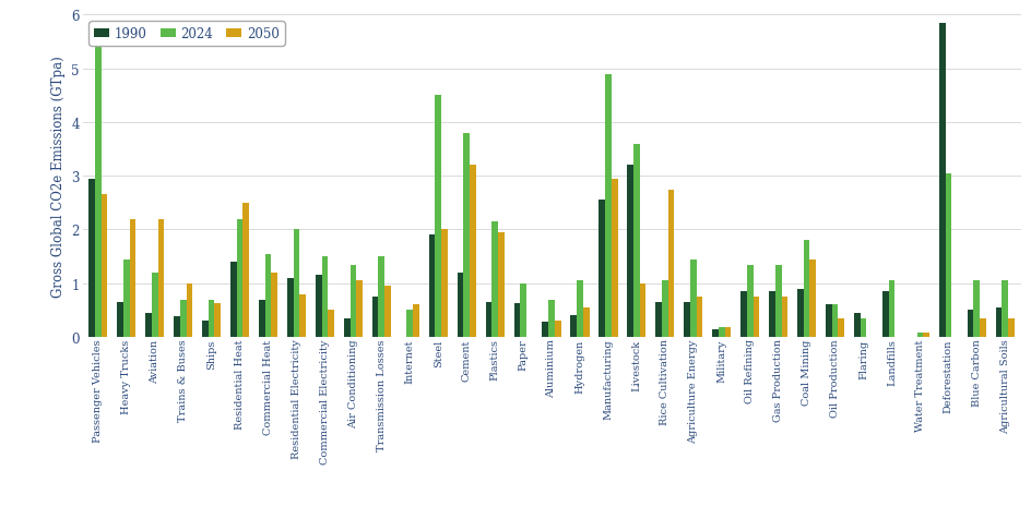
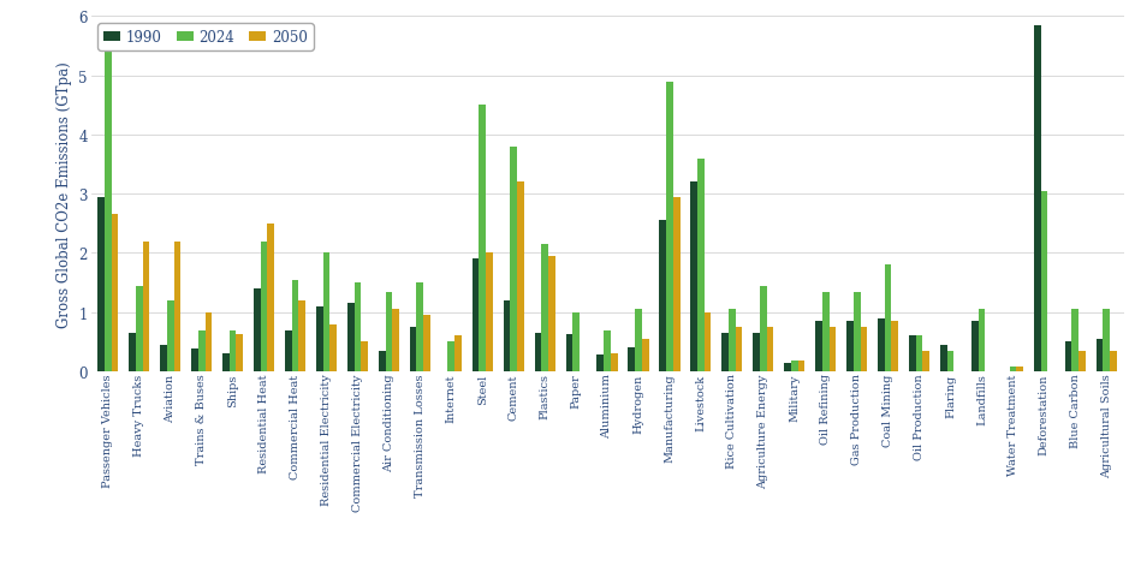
2050/Rice Cultivation: 2.75 -> 0.75
2050/Coal Mining: 1.45 -> 0.85
